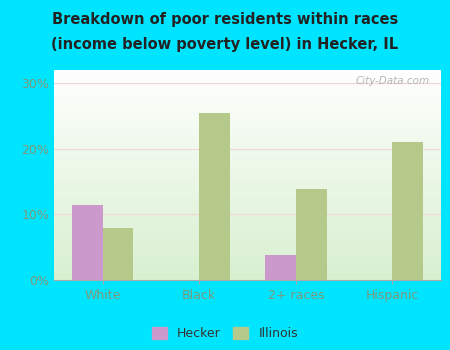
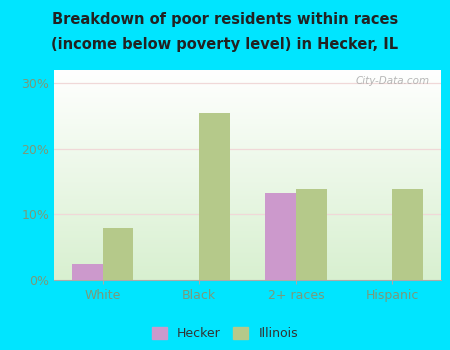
Hecker/White: 11.4% -> 2.5%
Hecker/2+ races: 3.8% -> 13.2%
Illinois/Hispanic: 21.0% -> 13.8%
